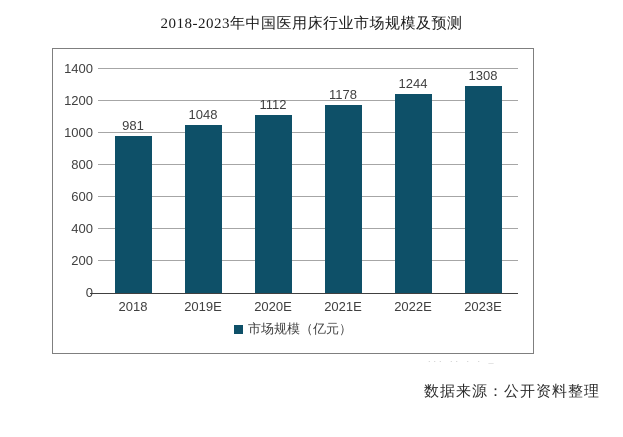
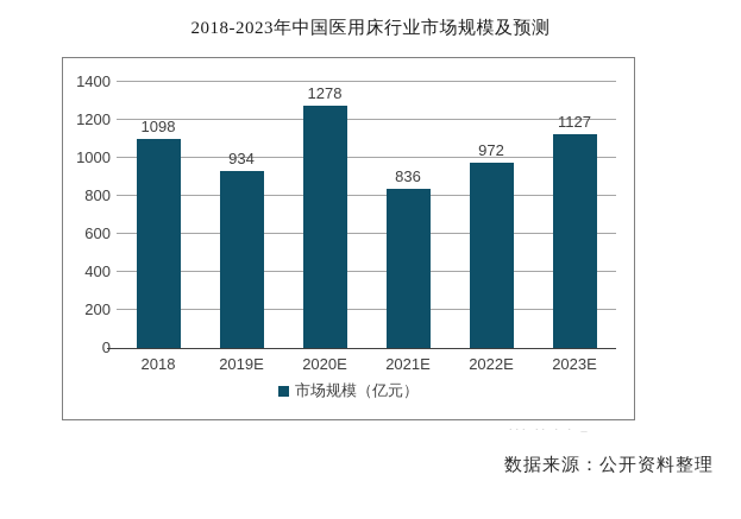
2018: 981 -> 1098
2019E: 1048 -> 934
2020E: 1112 -> 1278
2021E: 1178 -> 836
2022E: 1244 -> 972
2023E: 1308 -> 1127
